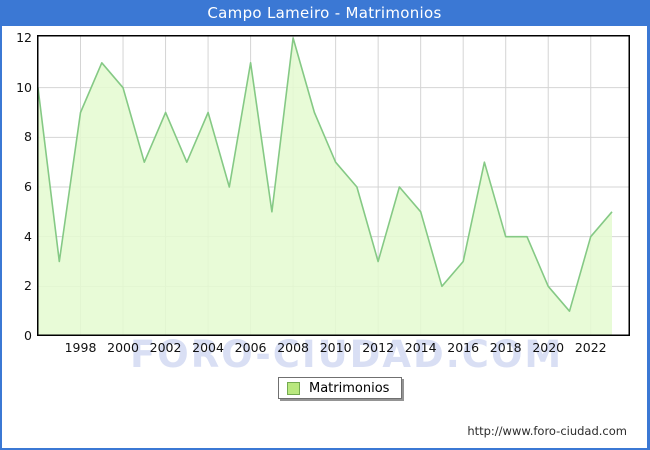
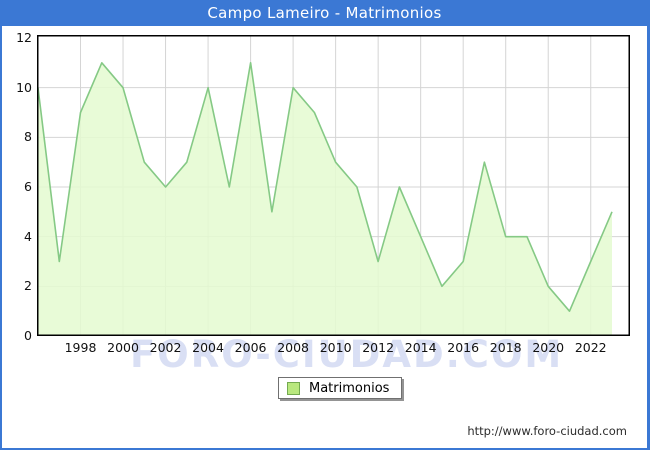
2002: 9 -> 6
2004: 9 -> 10
2008: 12 -> 10
2014: 5 -> 4
2022: 4 -> 3
